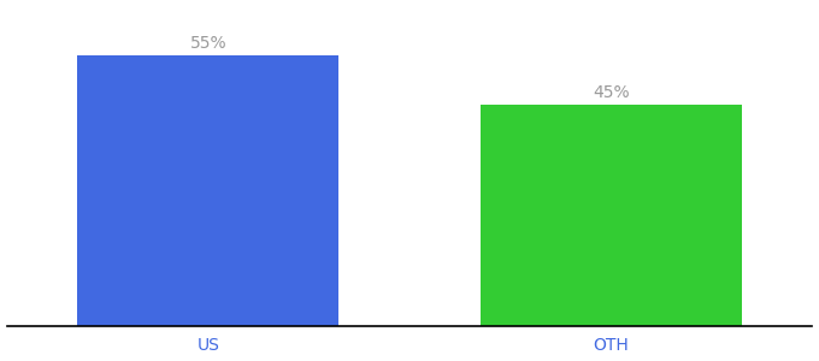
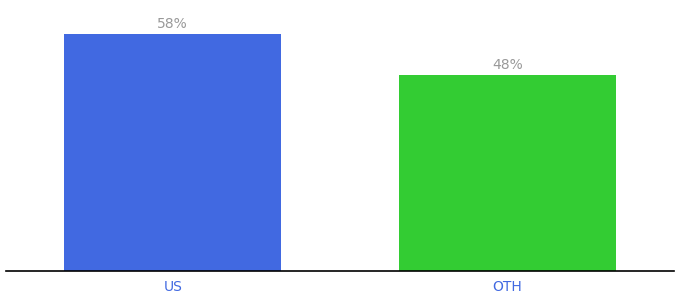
US: 55% -> 58%
OTH: 45% -> 48%
